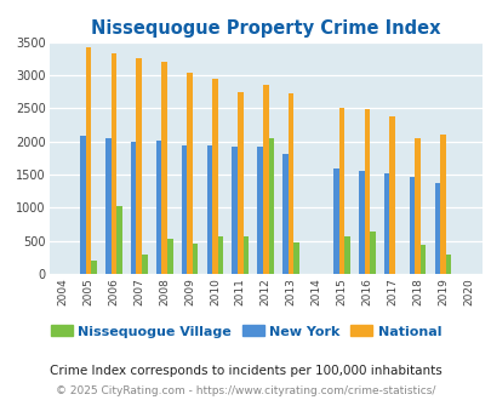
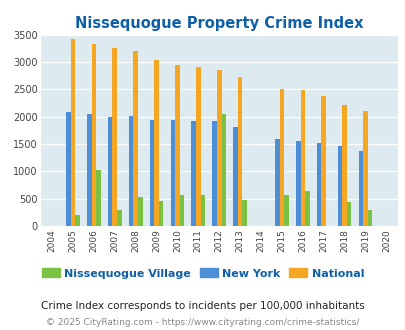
National/2011: 2740 -> 2910
National/2018: 2040 -> 2210
